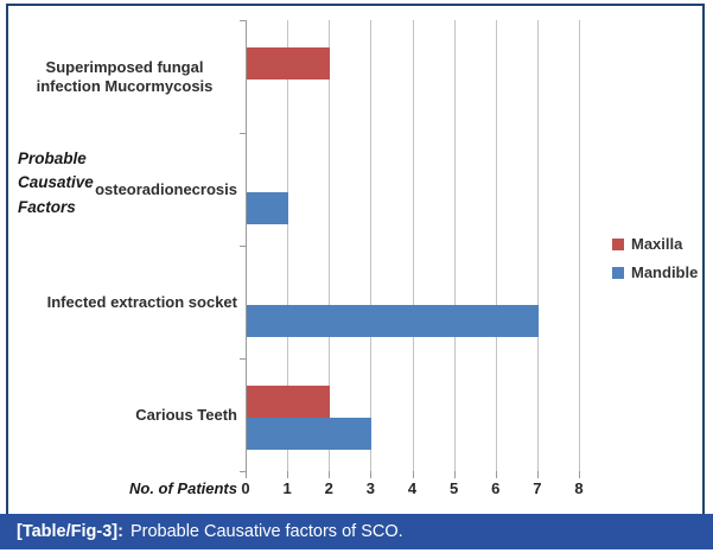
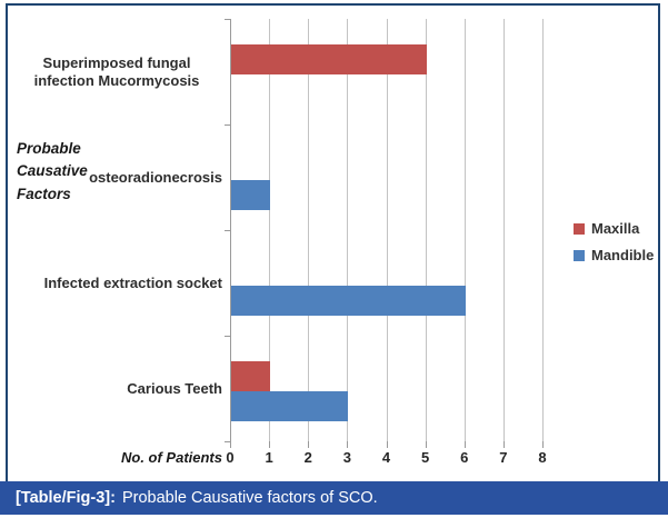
Maxilla/Superimposed fungal infection Mucormycosis: 2 -> 5
Mandible/Infected extraction socket: 7 -> 6
Maxilla/Carious Teeth: 2 -> 1
